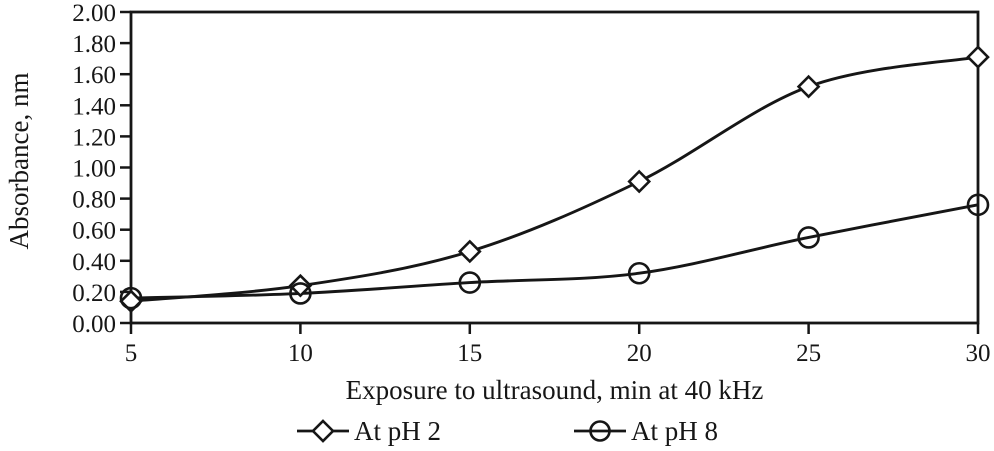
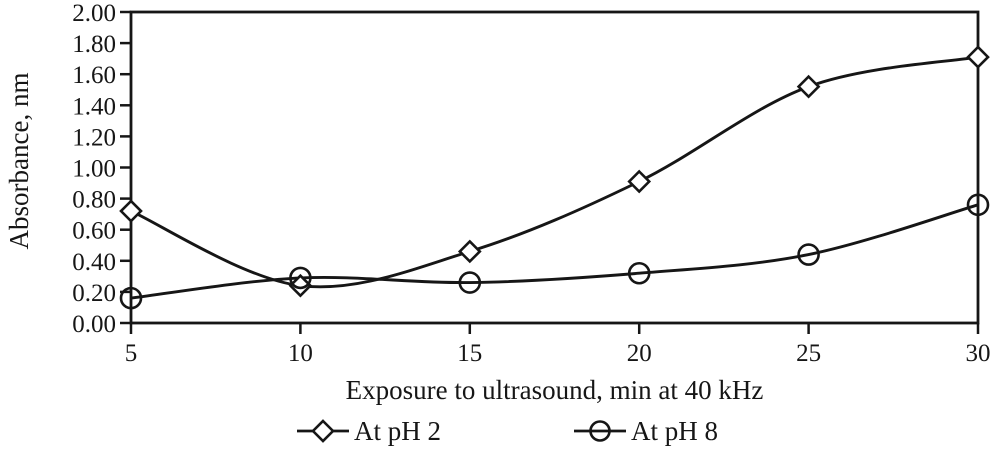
At pH 2/5: 0.14 -> 0.72
At pH 8/10: 0.19 -> 0.29
At pH 8/25: 0.55 -> 0.44
